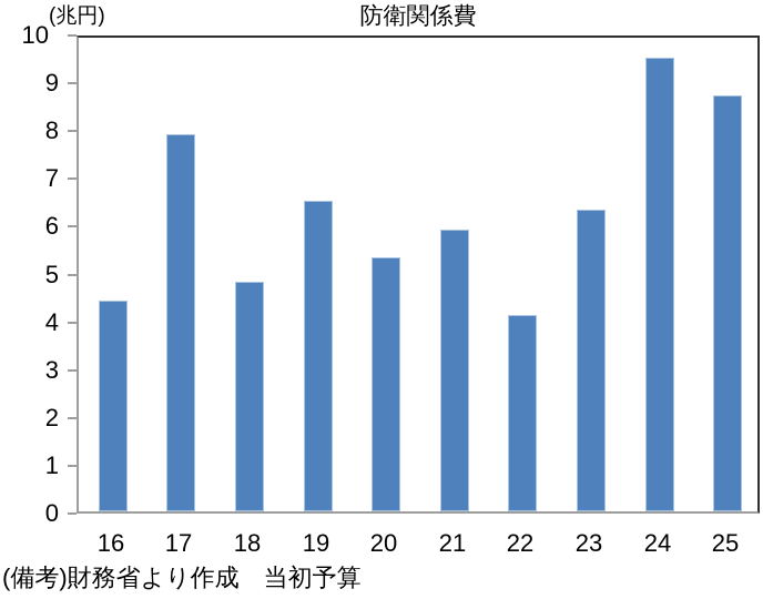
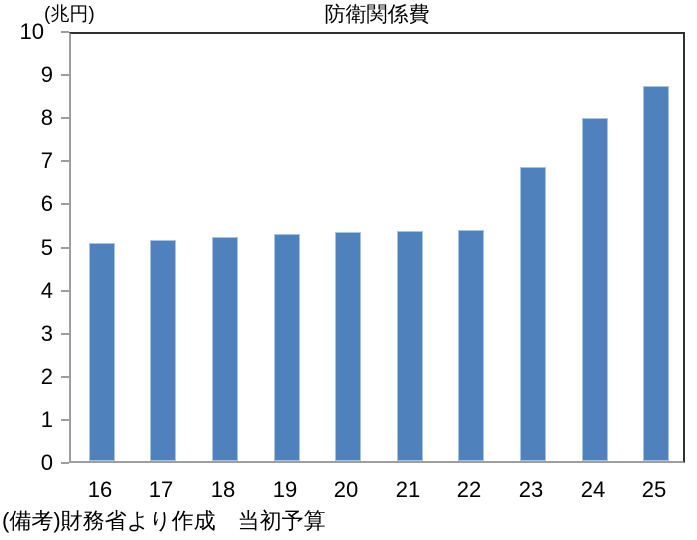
16: 4.4 -> 5.0
17: 7.9 -> 5.1
18: 4.8 -> 5.2
19: 6.5 -> 5.3
21: 5.9 -> 5.3
22: 4.1 -> 5.4
23: 6.3 -> 6.8
24: 9.5 -> 8.0
